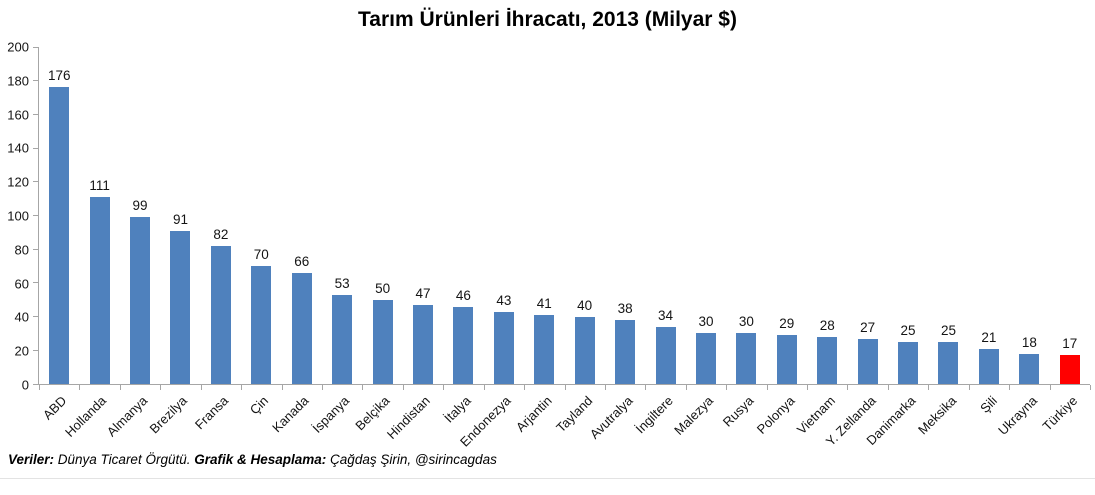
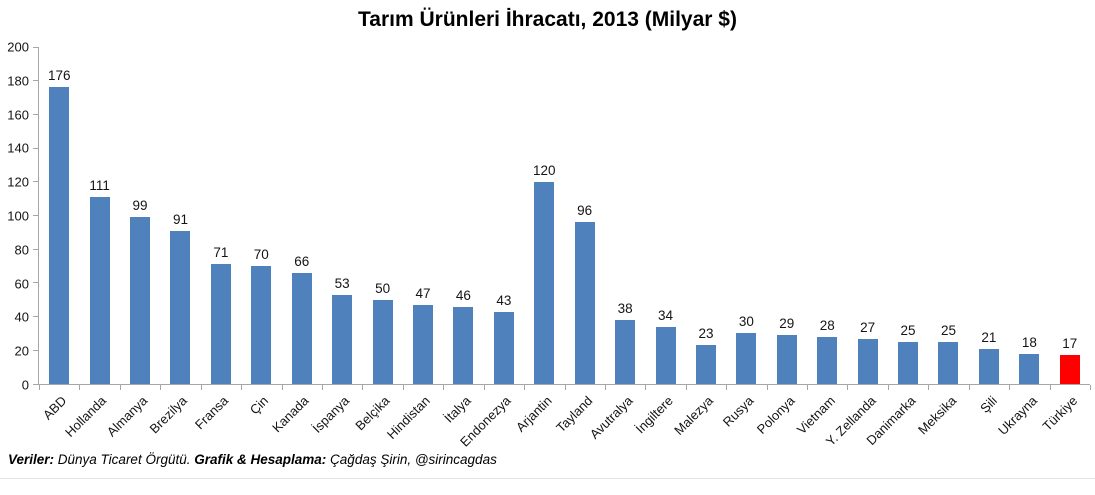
Fransa: 82 -> 71
Arjantin: 41 -> 120
Tayland: 40 -> 96
Malezya: 30 -> 23
